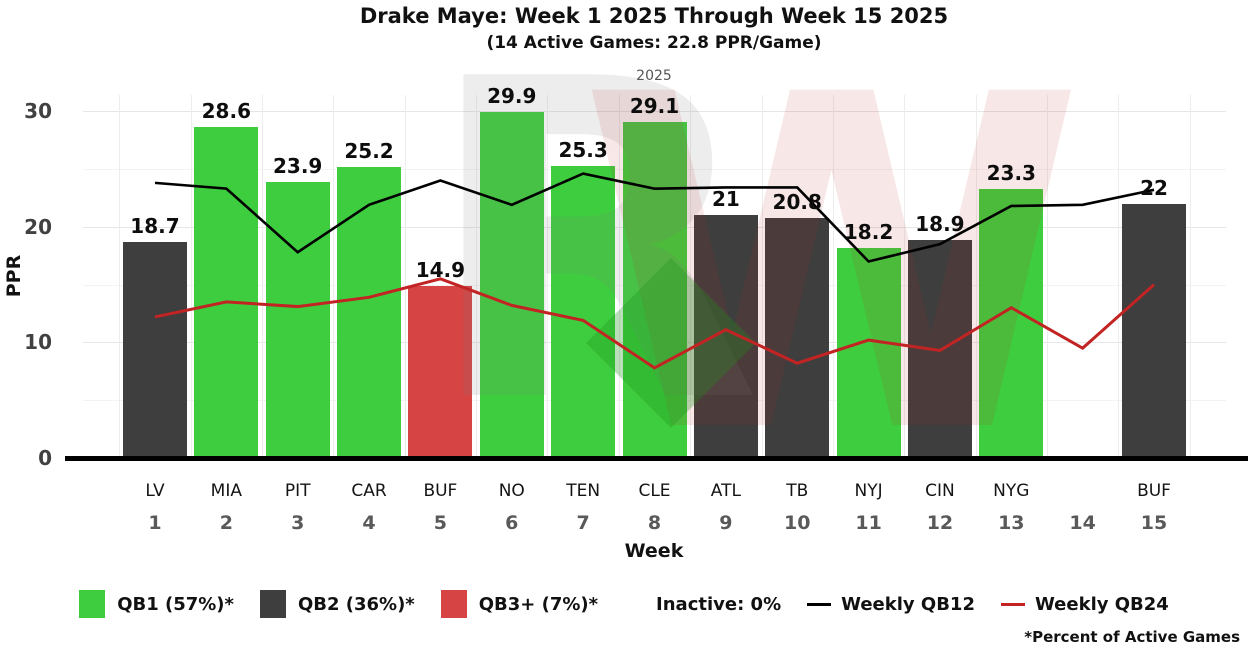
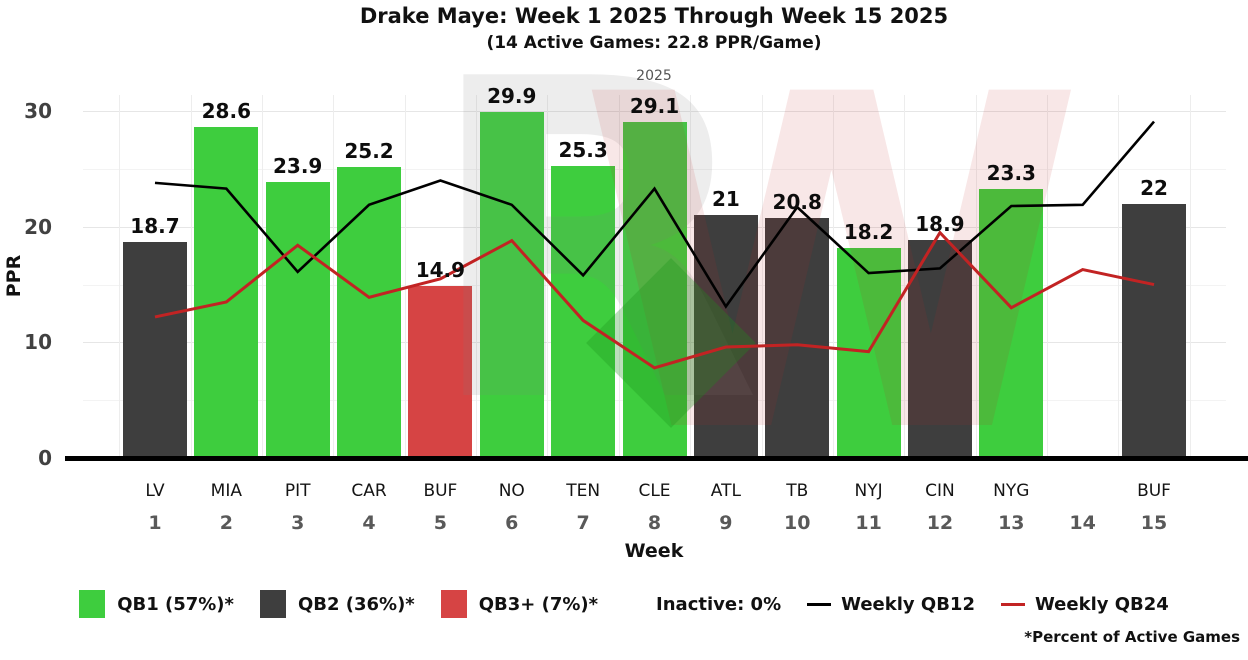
Weekly QB12/3: 17.8 -> 16.1
Weekly QB24/3: 13.1 -> 18.4
Weekly QB24/6: 13.2 -> 18.8
Weekly QB12/7: 24.6 -> 15.8
Weekly QB12/9: 23.4 -> 13.1
Weekly QB24/9: 11.1 -> 9.6
Weekly QB12/10: 23.4 -> 21.7
Weekly QB24/10: 8.2 -> 9.8
Weekly QB12/11: 17.0 -> 16.0
Weekly QB24/11: 10.2 -> 9.2
Weekly QB12/12: 18.5 -> 16.4
Weekly QB24/12: 9.3 -> 19.5
Weekly QB24/14: 9.5 -> 16.3
Weekly QB12/15: 23.2 -> 29.1
